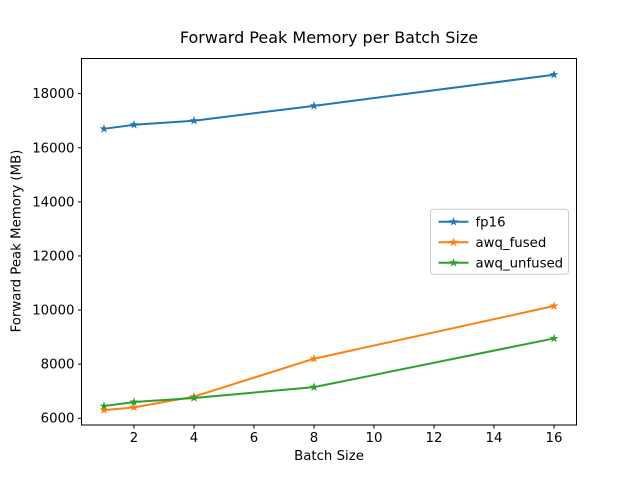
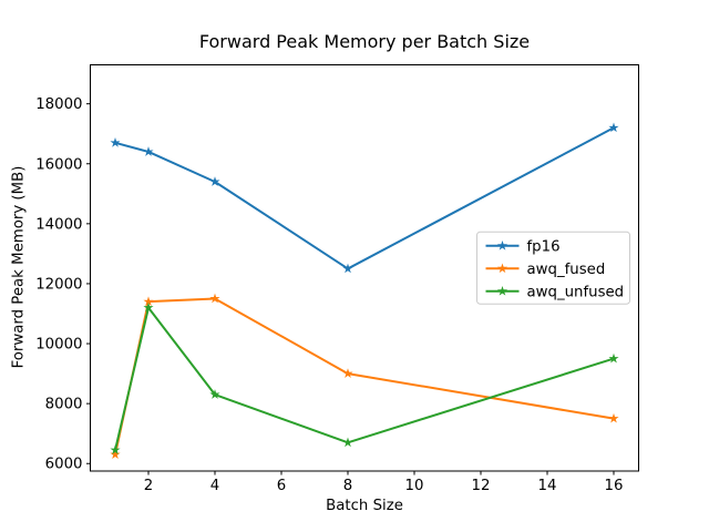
fp16/2: 16800 -> 16400
awq_fused/2: 6400 -> 11400
awq_unfused/2: 6600 -> 11200
fp16/4: 17000 -> 15400
awq_fused/4: 6800 -> 11500
awq_unfused/4: 6800 -> 8300
fp16/8: 17600 -> 12500
awq_fused/8: 8200 -> 9000
awq_unfused/8: 7200 -> 6700
fp16/16: 18700 -> 17200
awq_fused/16: 10200 -> 7500
awq_unfused/16: 9000 -> 9500
